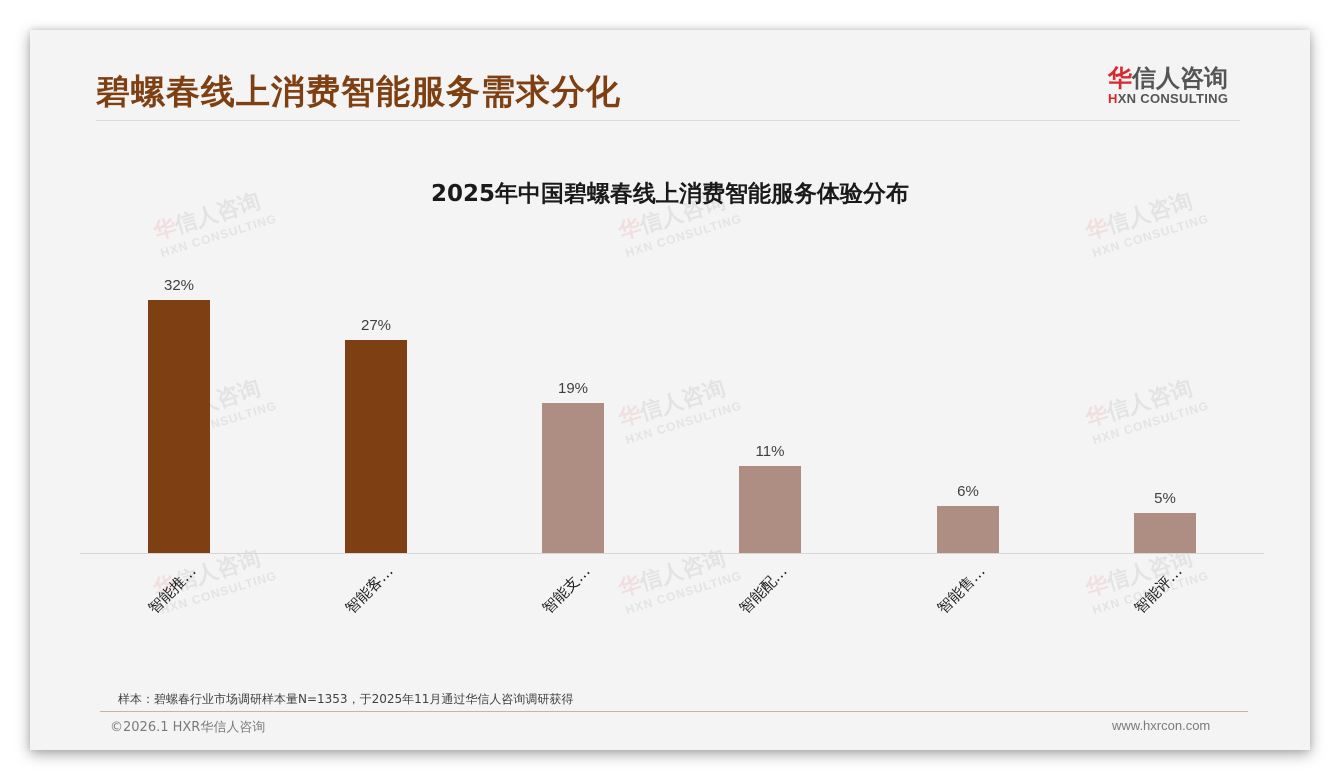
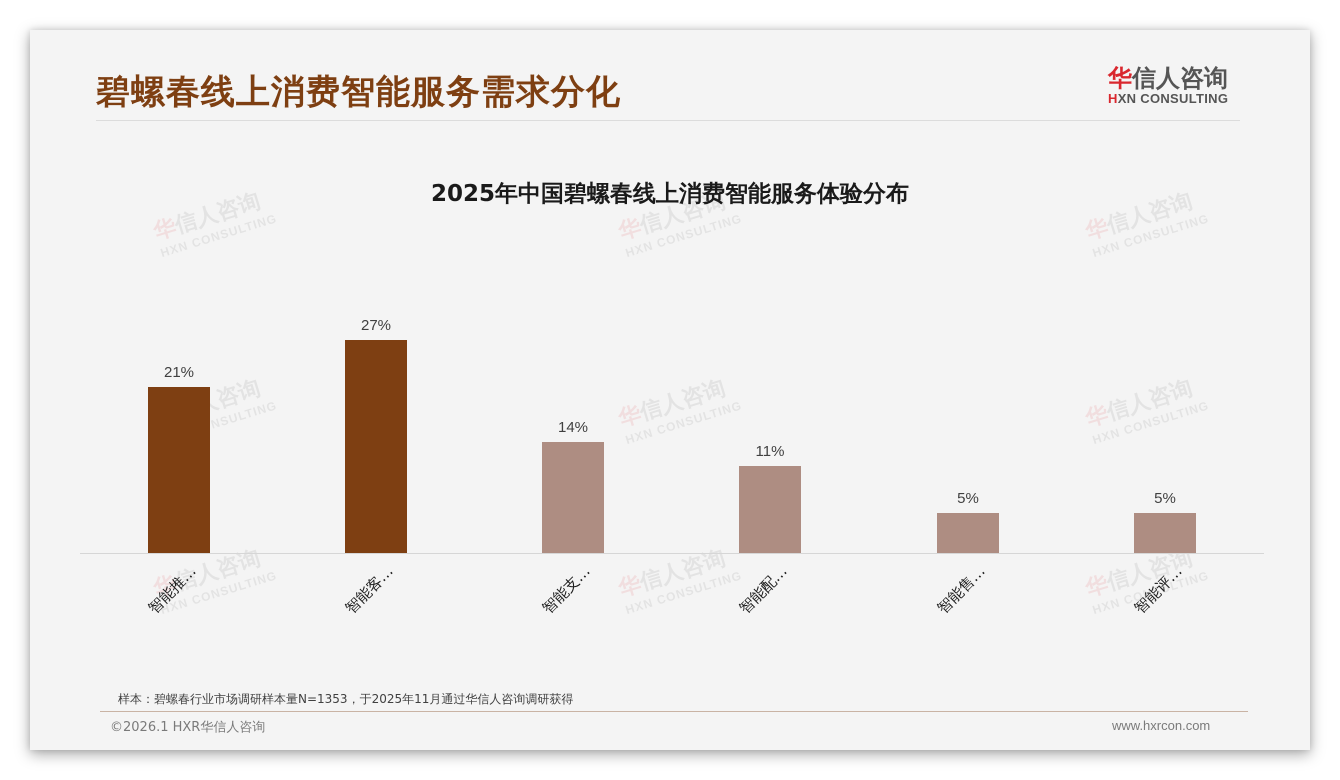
智能推…: 32% -> 21%
智能支…: 19% -> 14%
智能售…: 6% -> 5%
